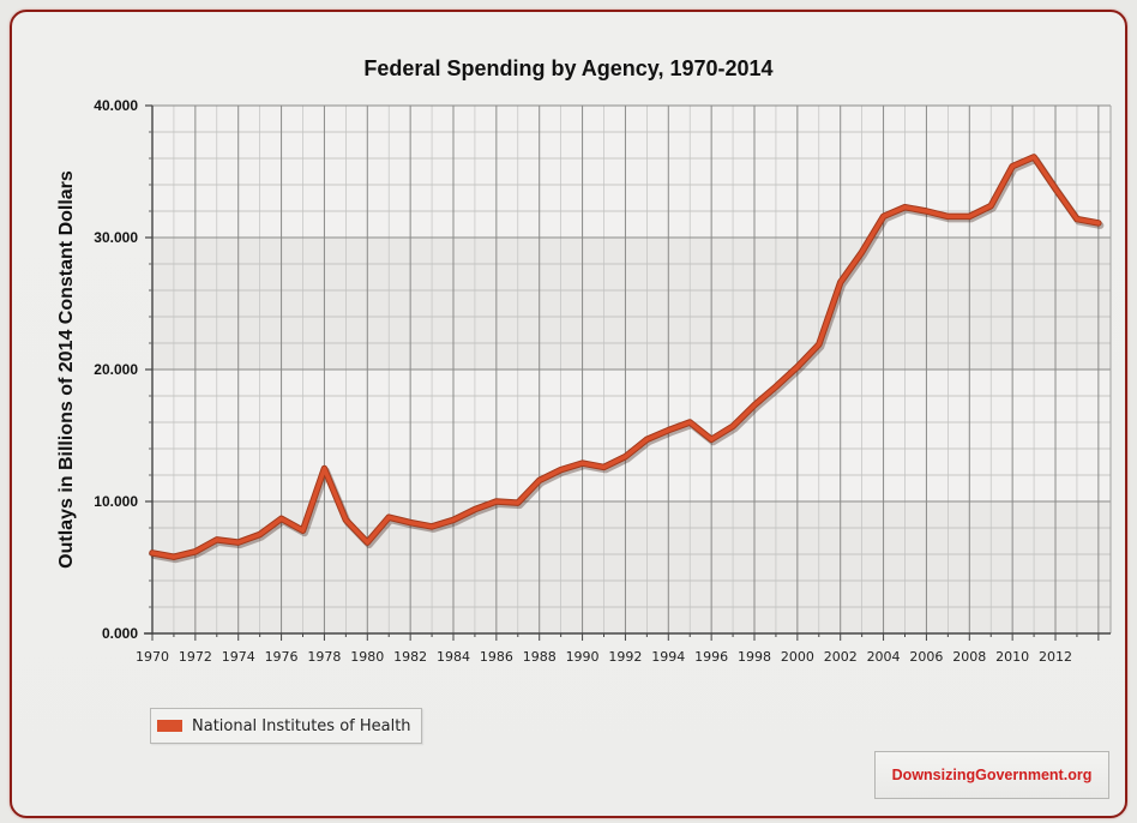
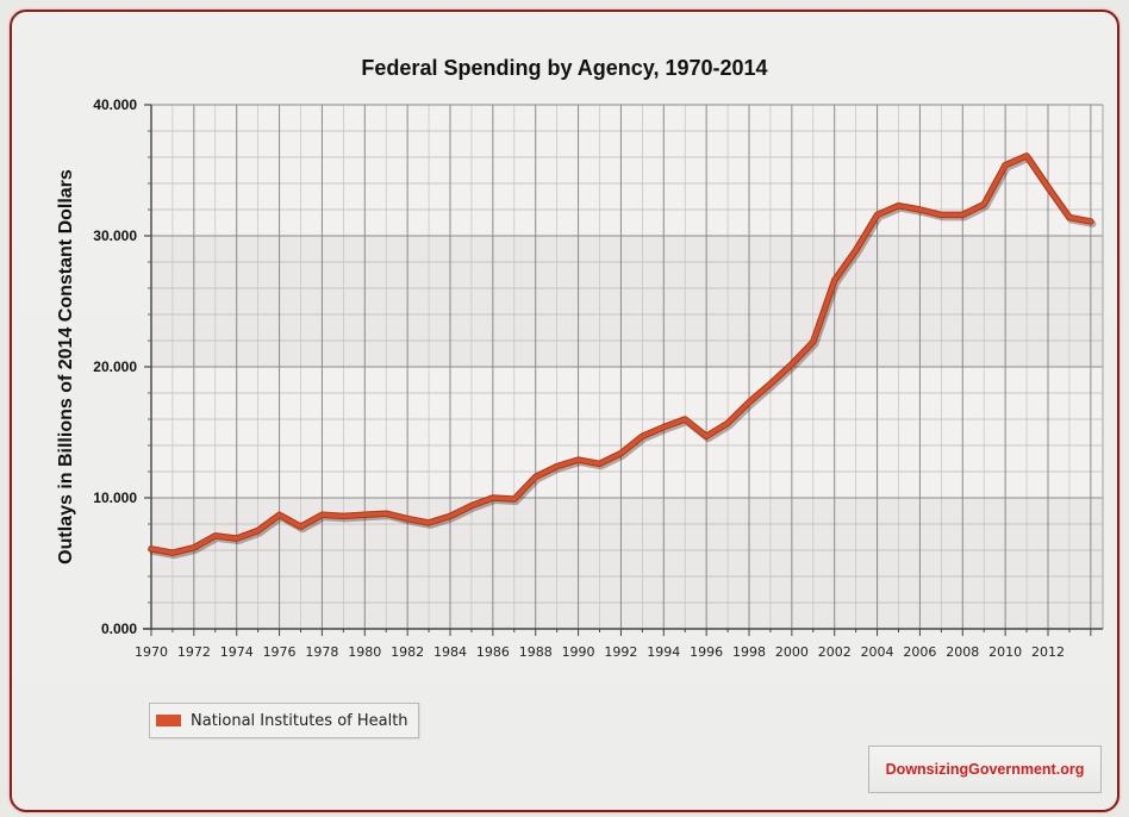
1978: 12.5 -> 8.7
1980: 6.9 -> 8.7
